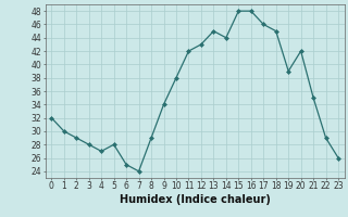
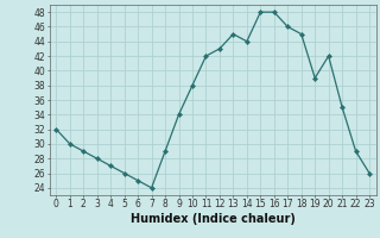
5: 28 -> 26
